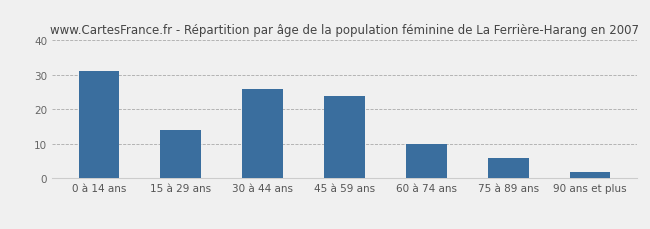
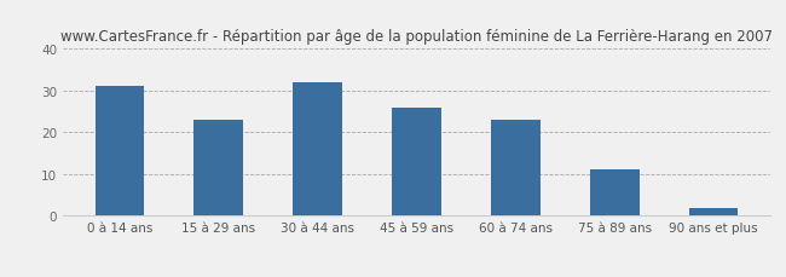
15 à 29 ans: 14 -> 23
30 à 44 ans: 26 -> 32
45 à 59 ans: 24 -> 26
60 à 74 ans: 10 -> 23
75 à 89 ans: 6 -> 11
